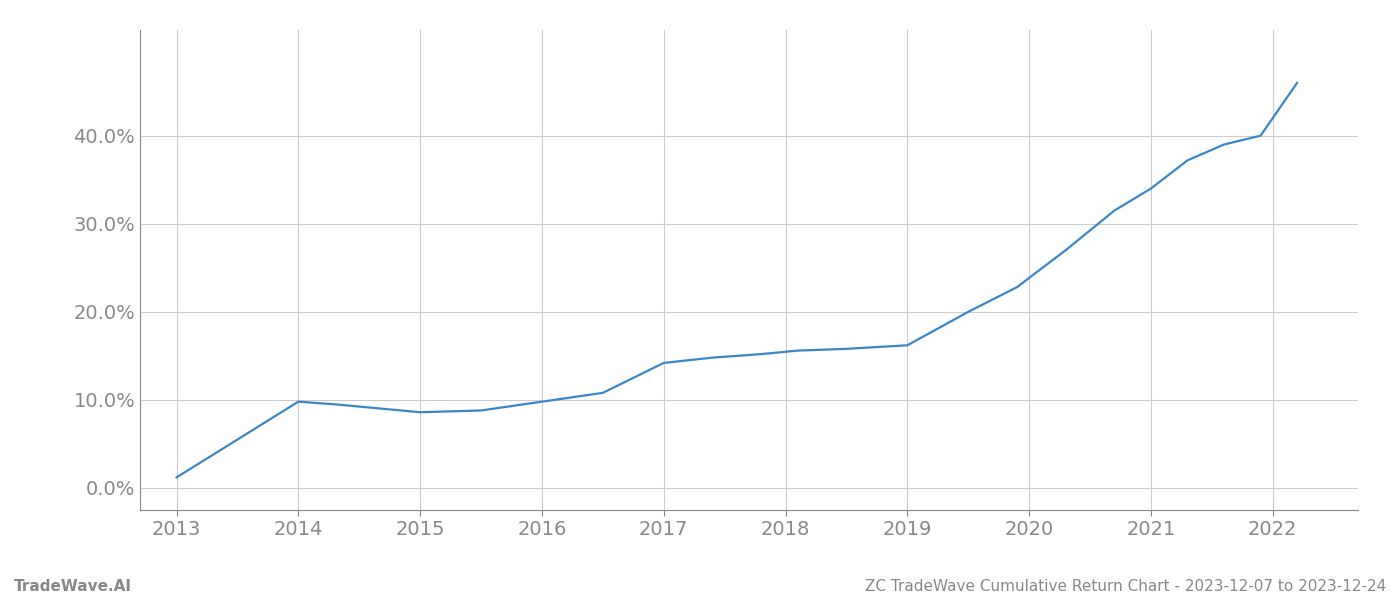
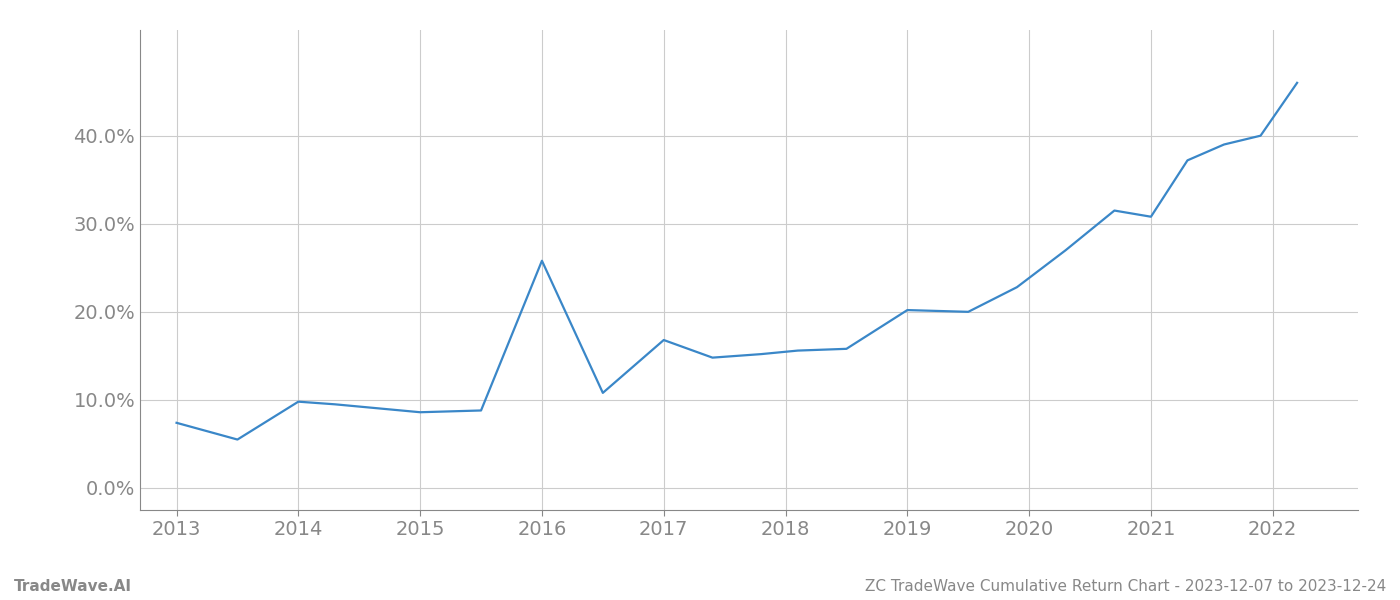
2013: 1.2% -> 7.4%
2016: 9.8% -> 25.8%
2017: 14.2% -> 16.8%
2019: 16.2% -> 20.2%
2021: 34.0% -> 30.8%
